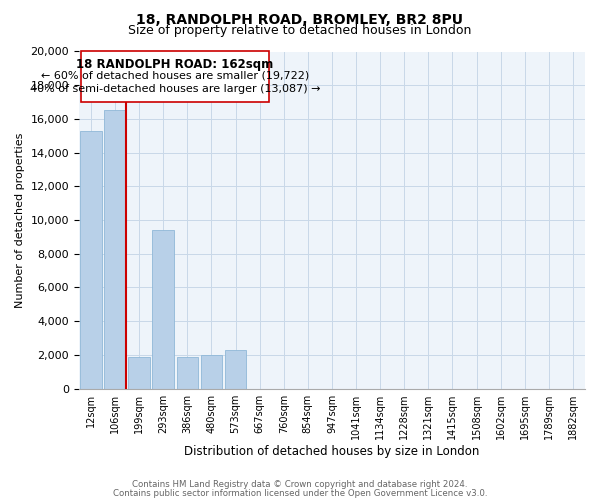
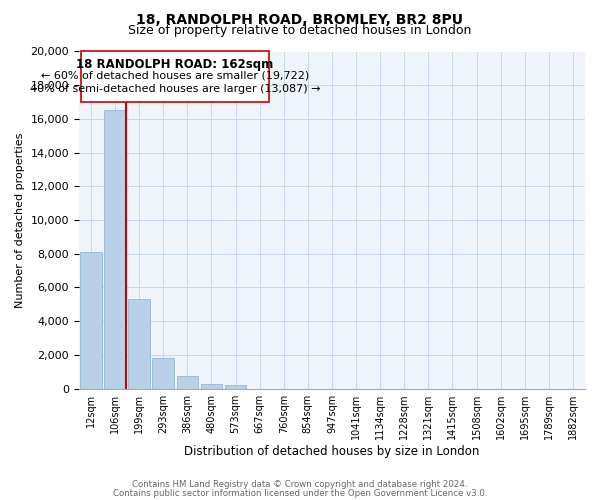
12sqm: 15,300 -> 8,100
199sqm: 1,900 -> 5,300
293sqm: 9,400 -> 1,800
386sqm: 1,900 -> 800
480sqm: 2,000 -> 300
573sqm: 2,300 -> 200
